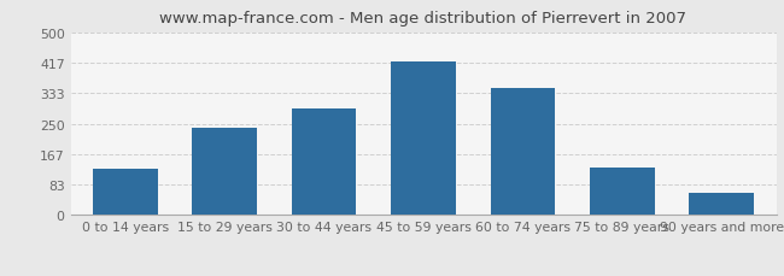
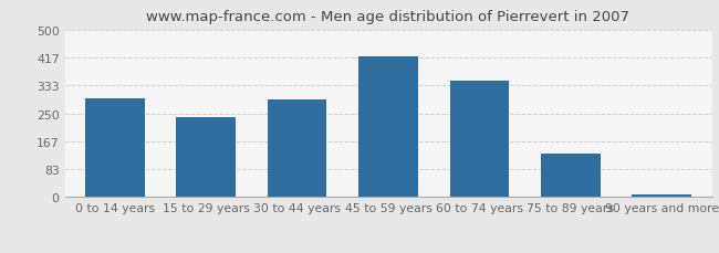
0 to 14 years: 125 -> 293
90 years and more: 60 -> 8
